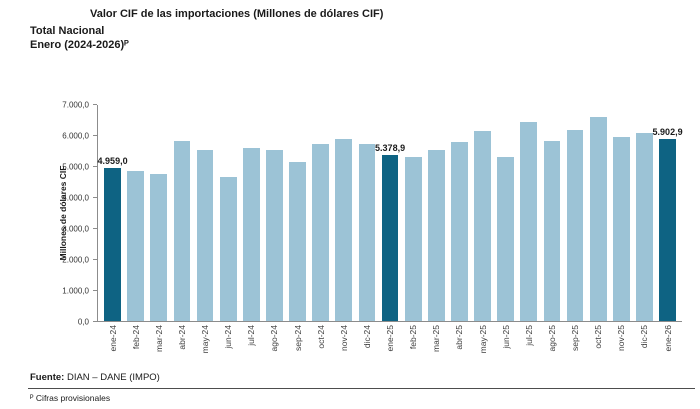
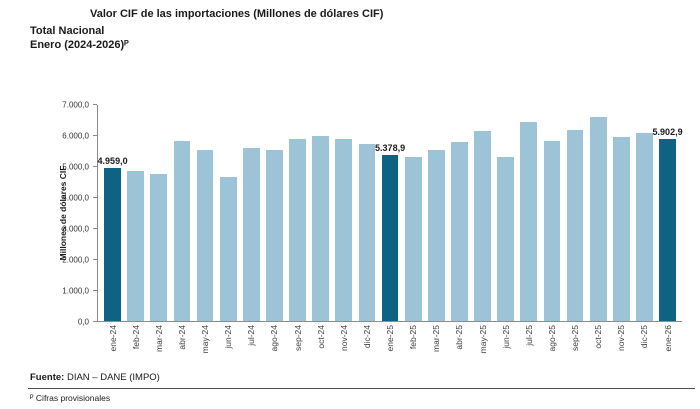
sep-24: 5200 -> 5900
oct-24: 5800 -> 6000
